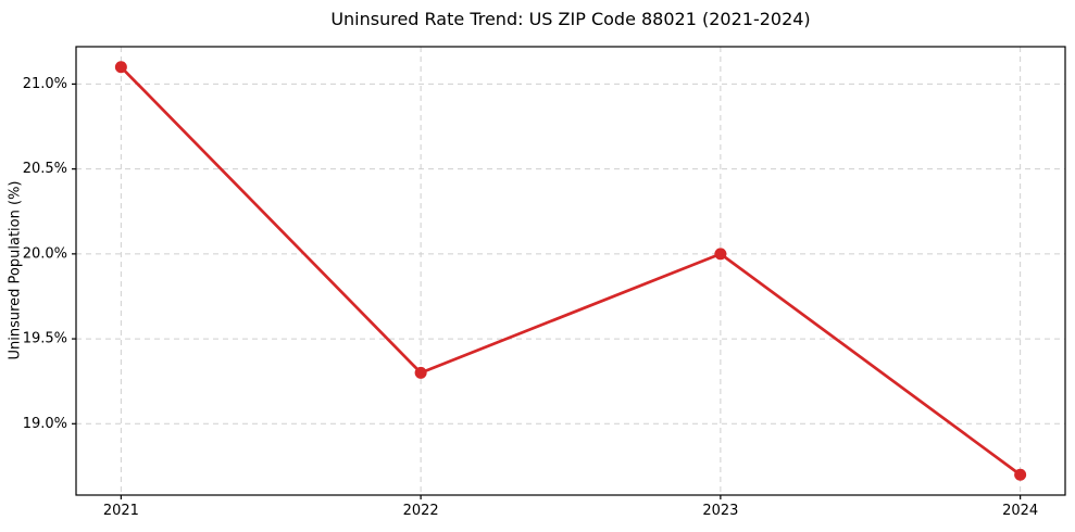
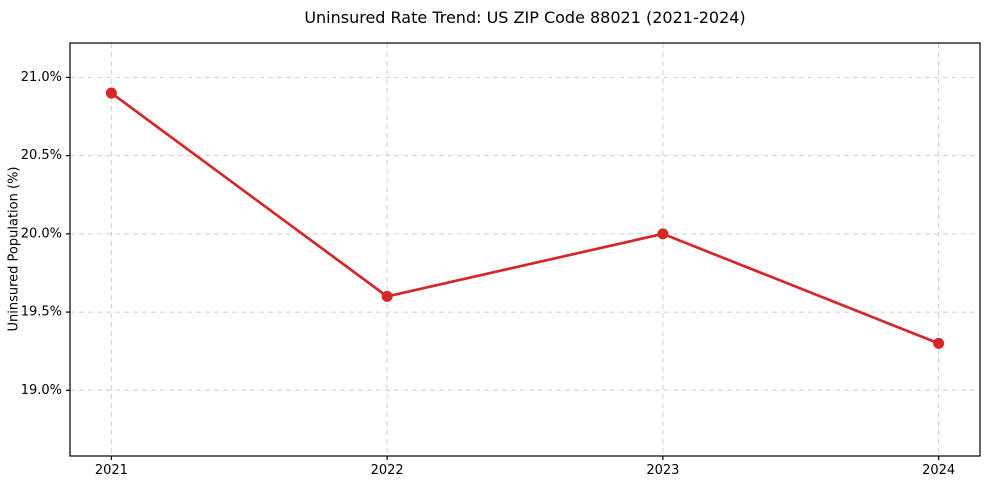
2021: 21.1% -> 20.9%
2022: 19.3% -> 19.6%
2024: 18.7% -> 19.3%
